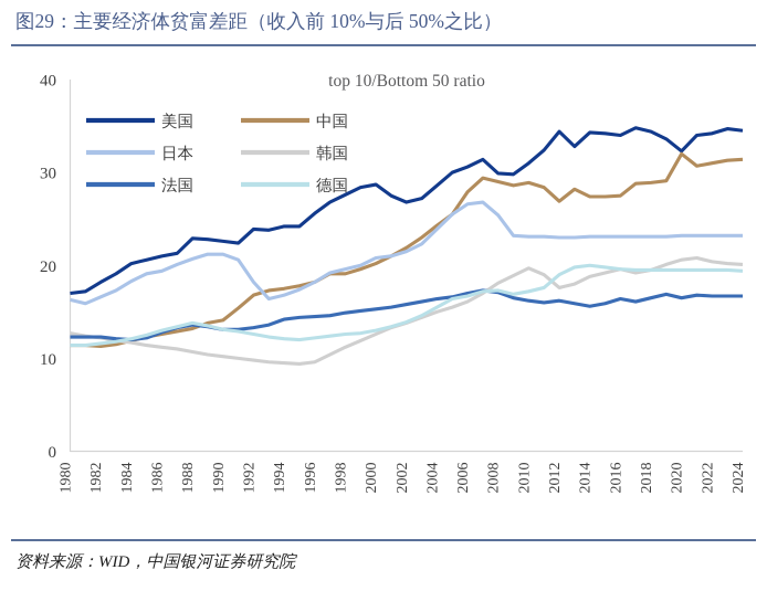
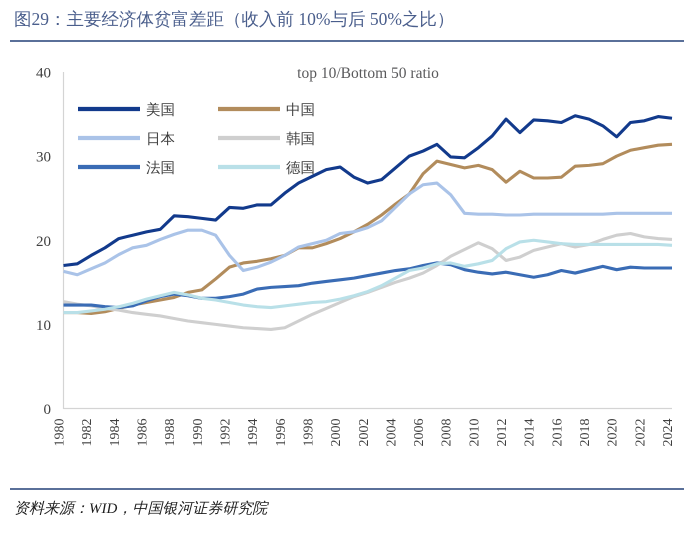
中国/2020: 32 -> 30
